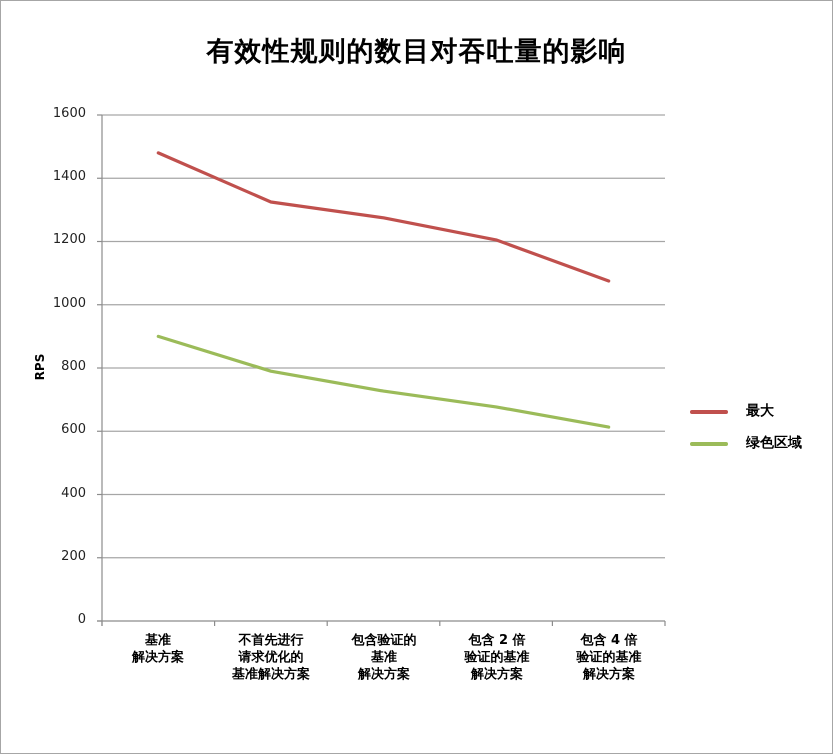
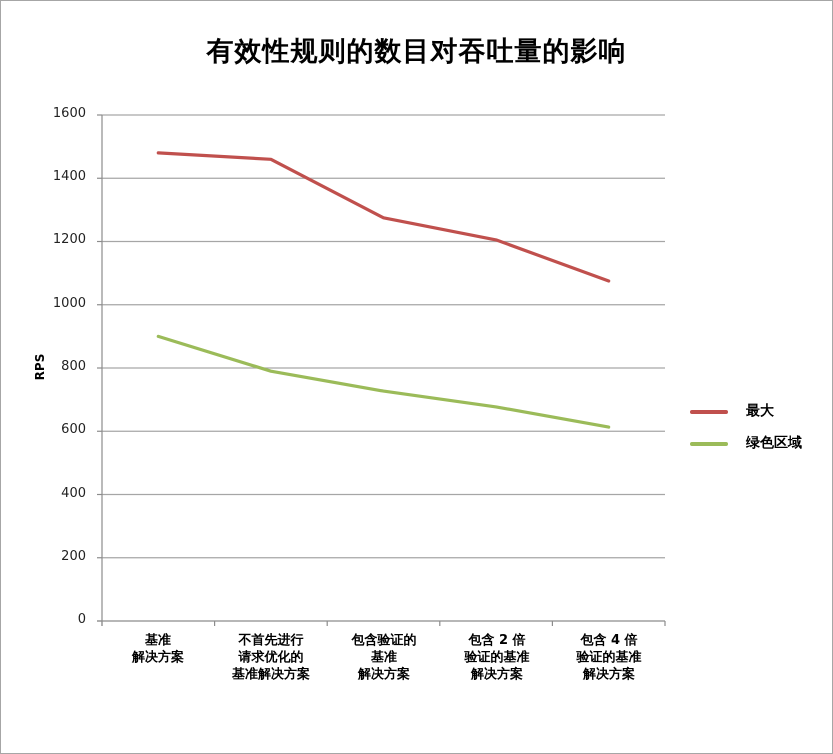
最大/不首先进行 请求优化的 基准解决方案: 1320 -> 1460
